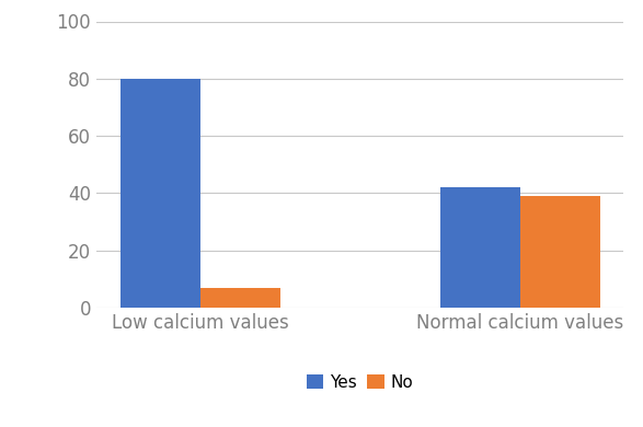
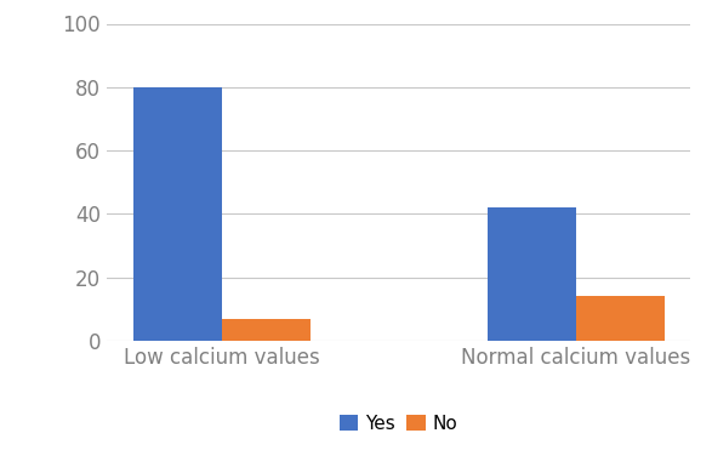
No/Normal calcium values: 39 -> 14
